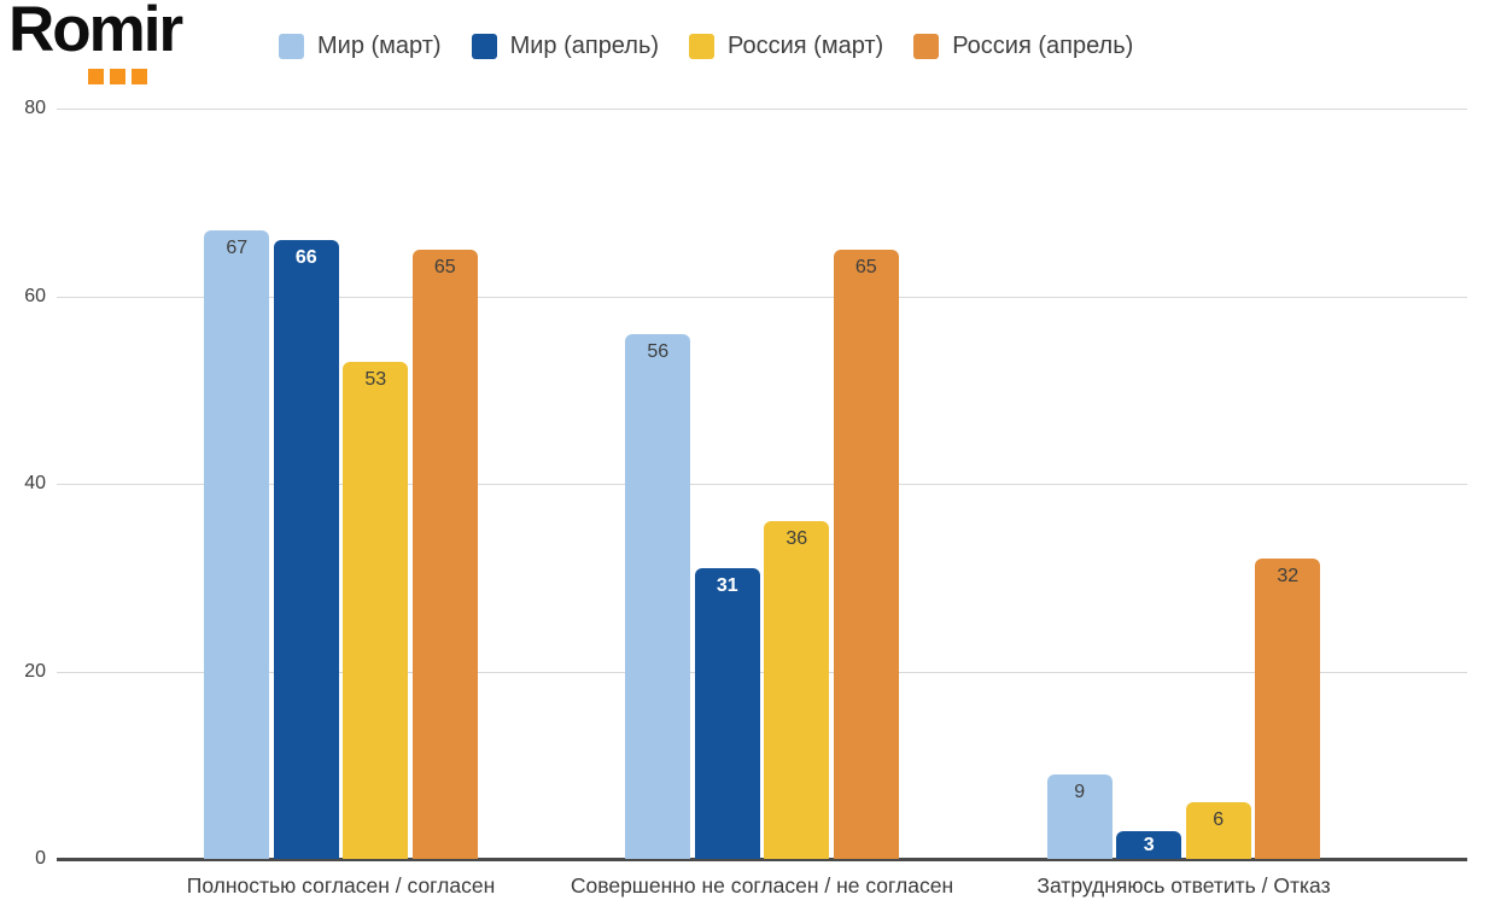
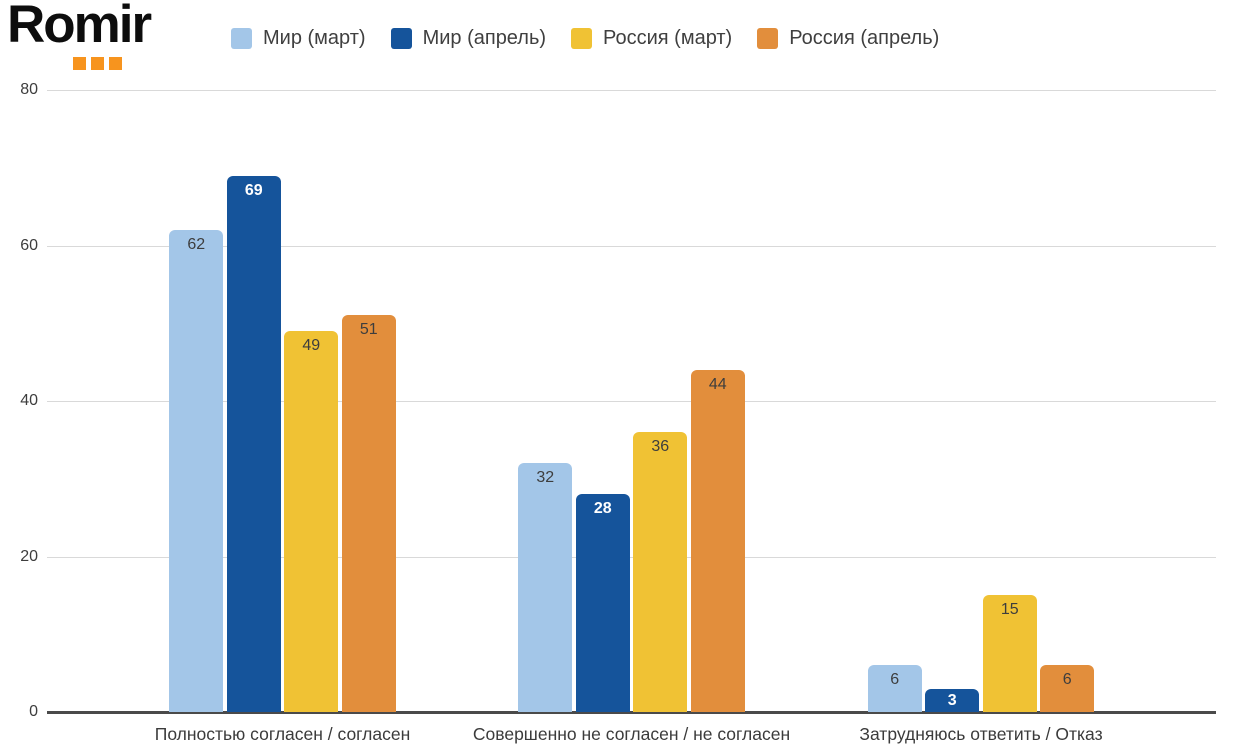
Мир (март)/Полностью согласен / согласен: 67 -> 62
Мир (апрель)/Полностью согласен / согласен: 66 -> 69
Россия (март)/Полностью согласен / согласен: 53 -> 49
Россия (апрель)/Полностью согласен / согласен: 65 -> 51
Мир (март)/Совершенно не согласен / не согласен: 56 -> 32
Мир (апрель)/Совершенно не согласен / не согласен: 31 -> 28
Россия (апрель)/Совершенно не согласен / не согласен: 65 -> 44
Мир (март)/Затрудняюсь ответить / Отказ: 9 -> 6
Россия (март)/Затрудняюсь ответить / Отказ: 6 -> 15
Россия (апрель)/Затрудняюсь ответить / Отказ: 32 -> 6
